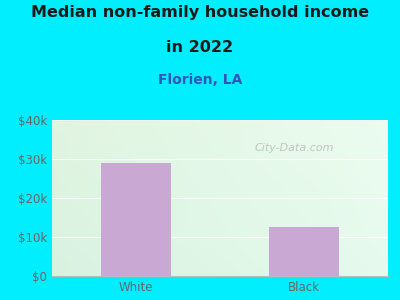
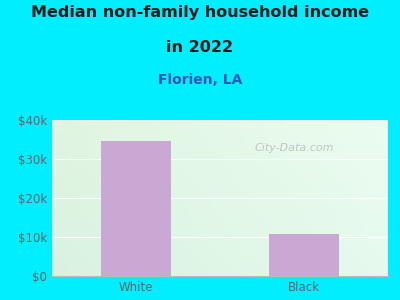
White: $29.0k -> $34.5k
Black: $12.5k -> $10.7k
